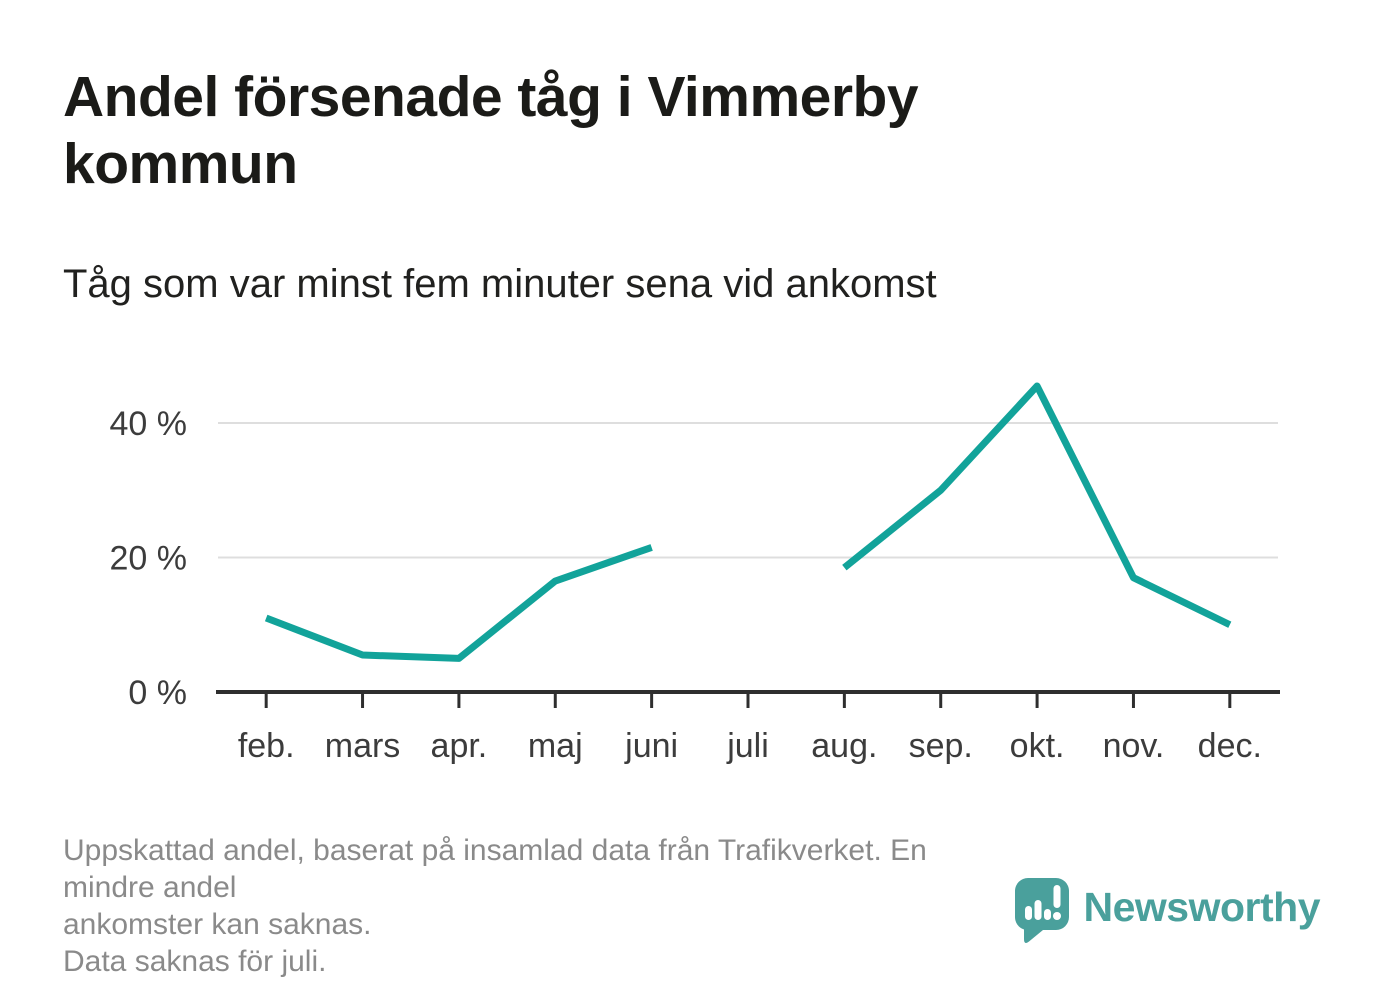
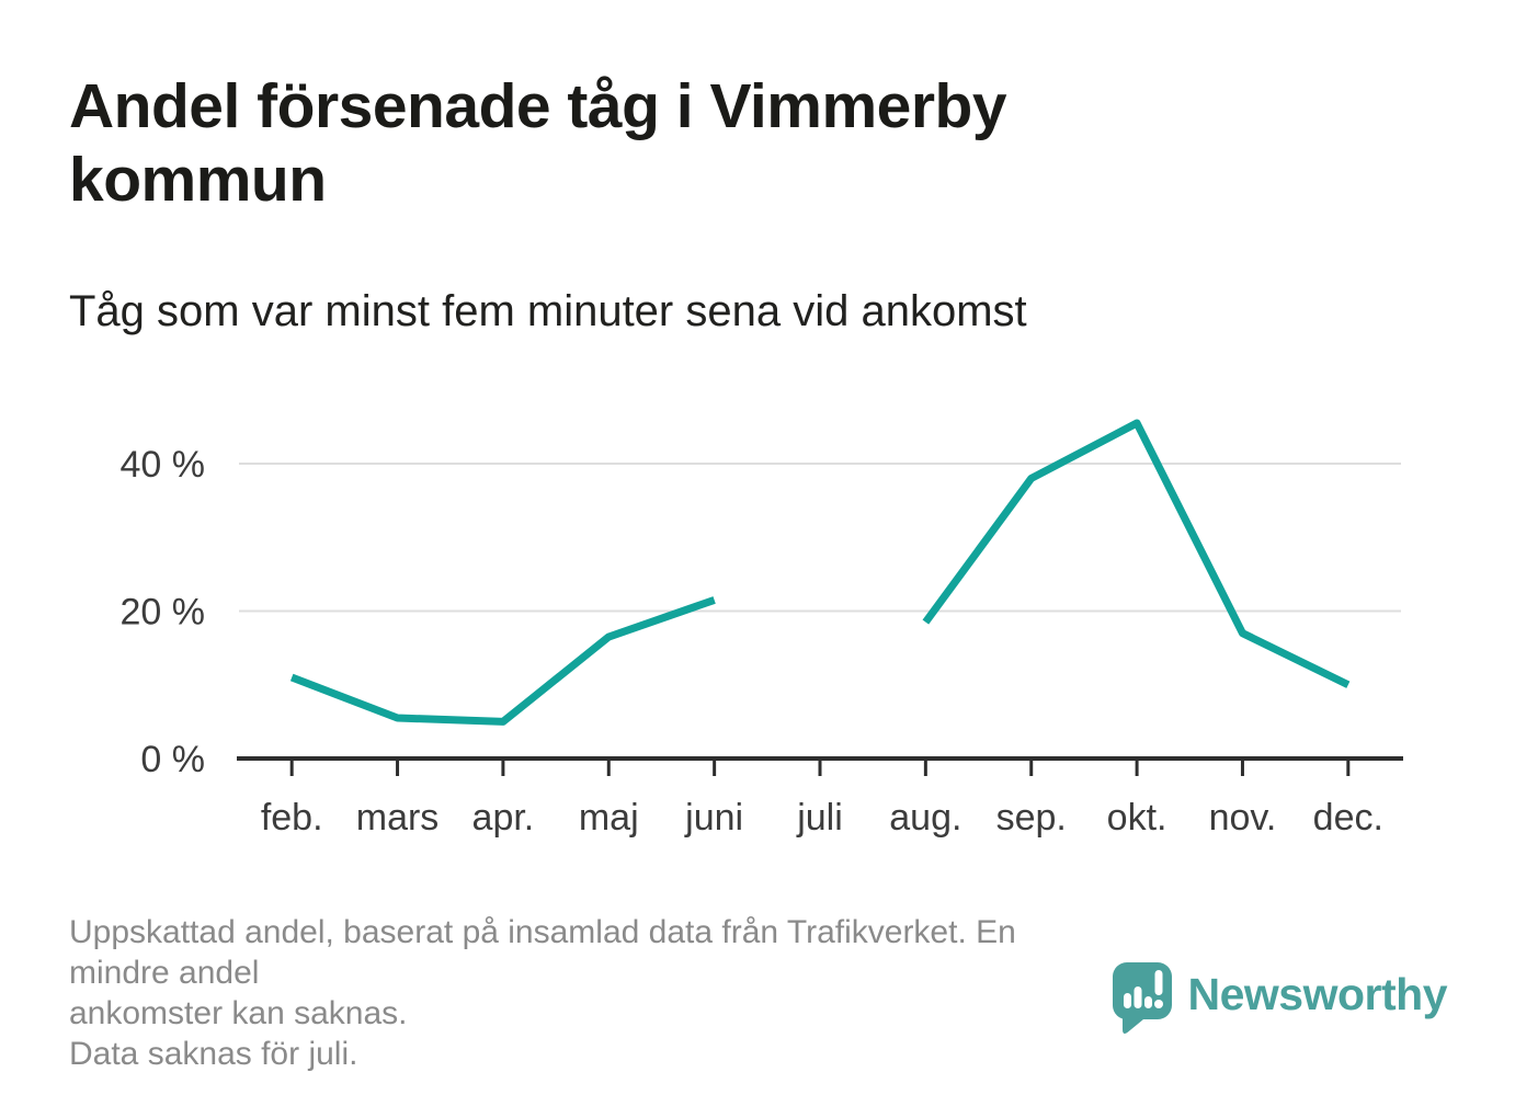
sep.: 30% -> 38%
